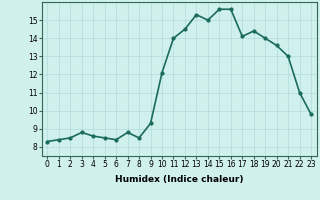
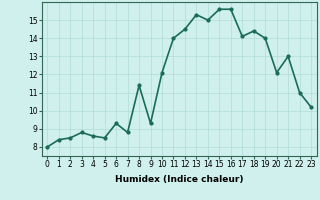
0: 8.3 -> 8.0
6: 8.4 -> 9.3
8: 8.5 -> 11.4
20: 13.6 -> 12.1
23: 9.8 -> 10.2
